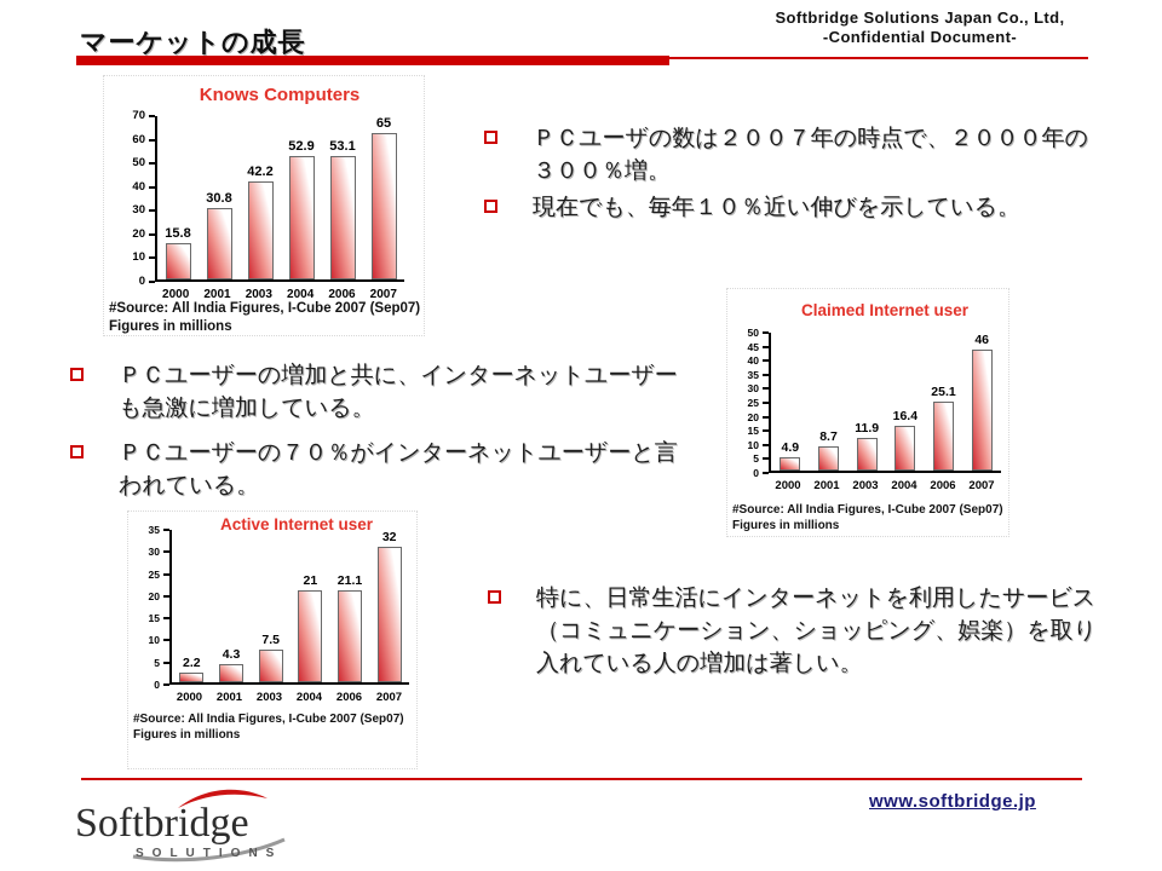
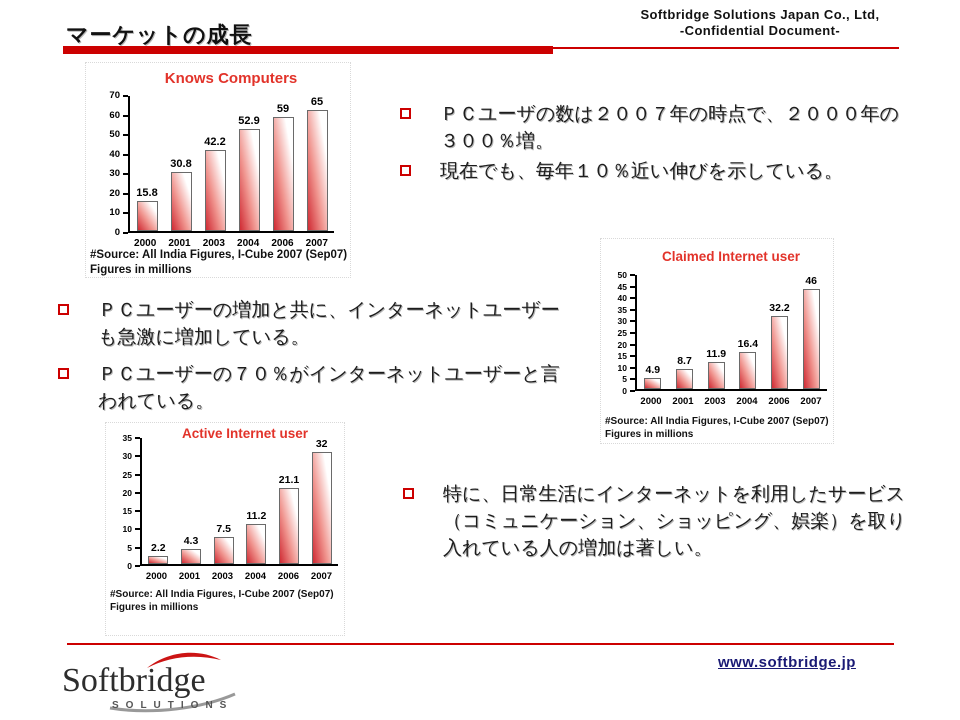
Knows Computers/2006: 53.1 -> 59
Claimed Internet user/2006: 25.1 -> 32.2
Active Internet user/2004: 21 -> 11.2
